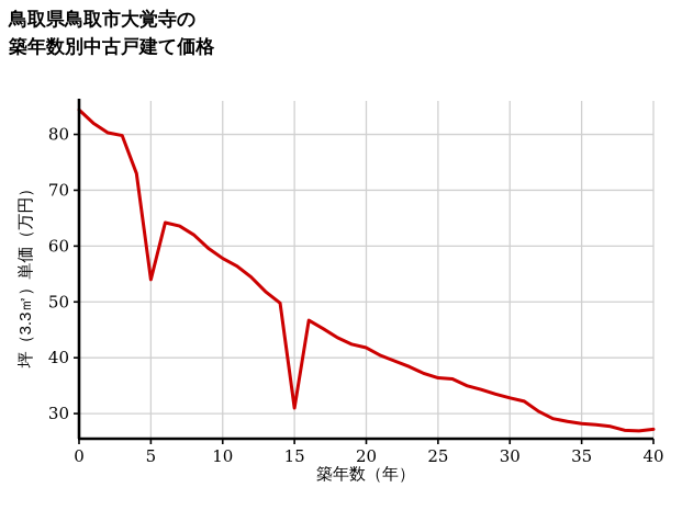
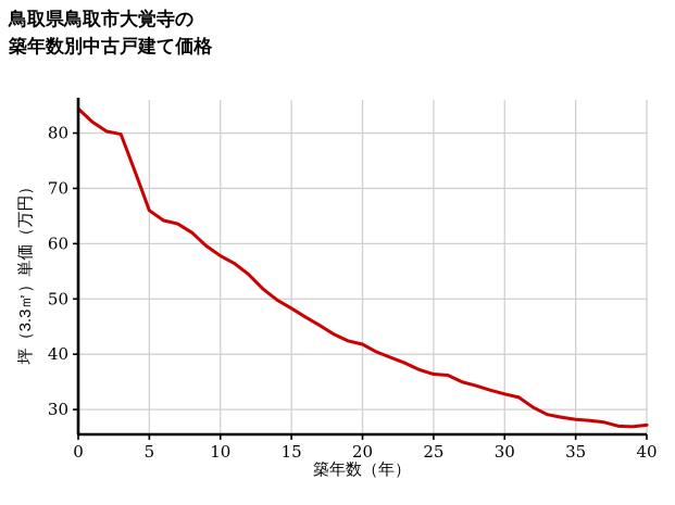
5: 54 -> 66
15: 31 -> 48
